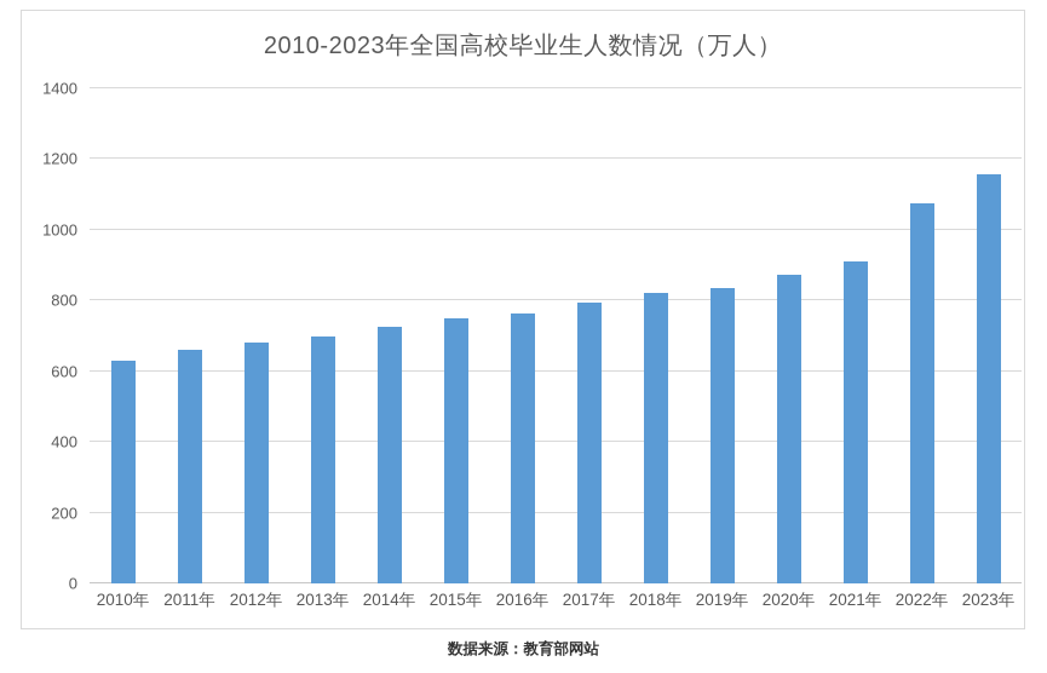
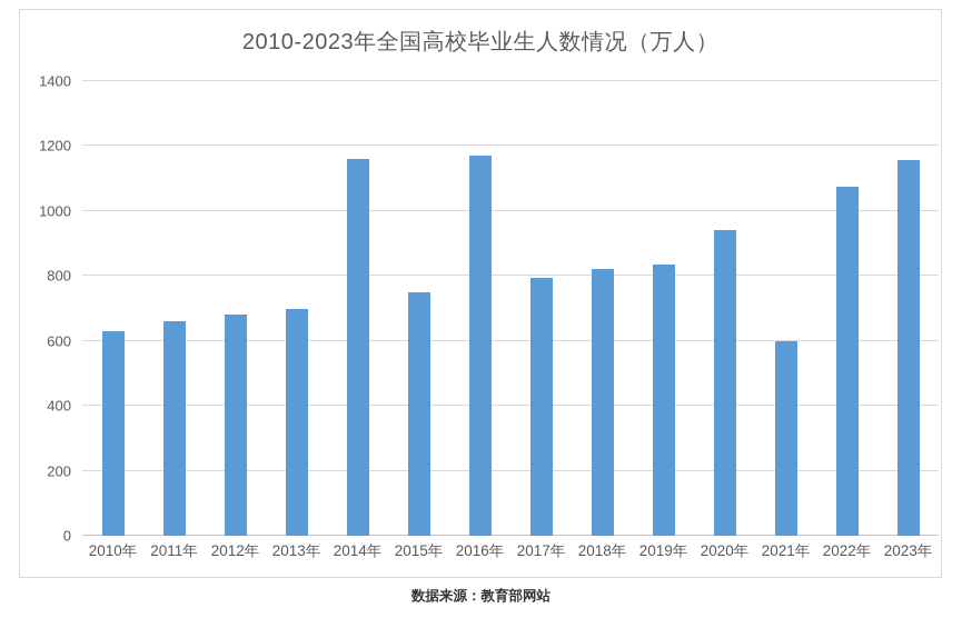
2014年: 730 -> 1160
2016年: 760 -> 1170
2020年: 870 -> 940
2021年: 910 -> 600
